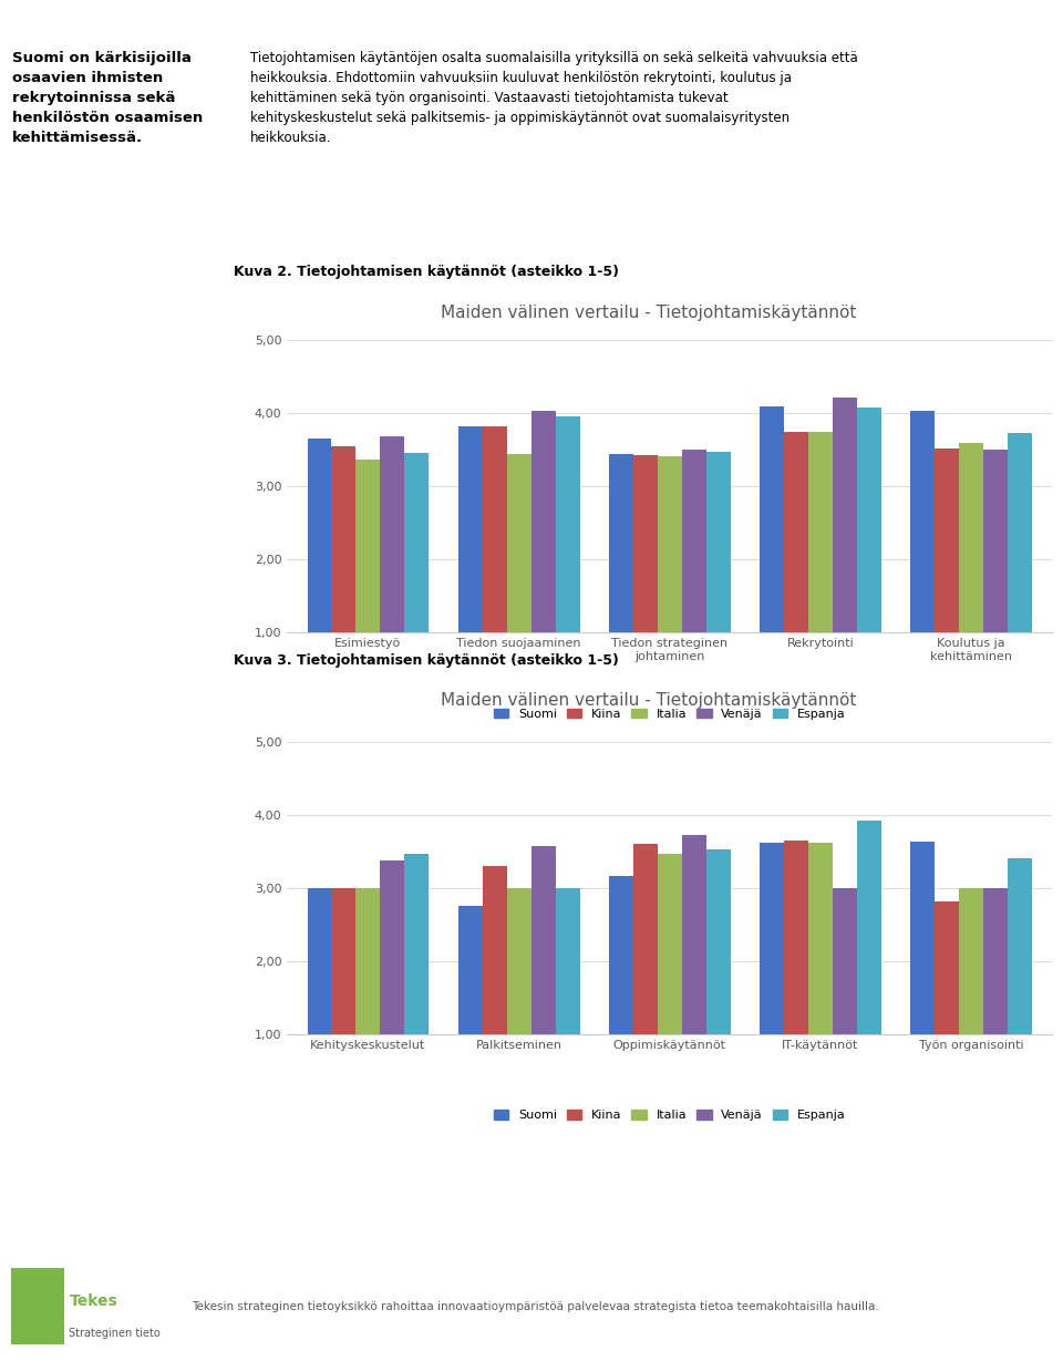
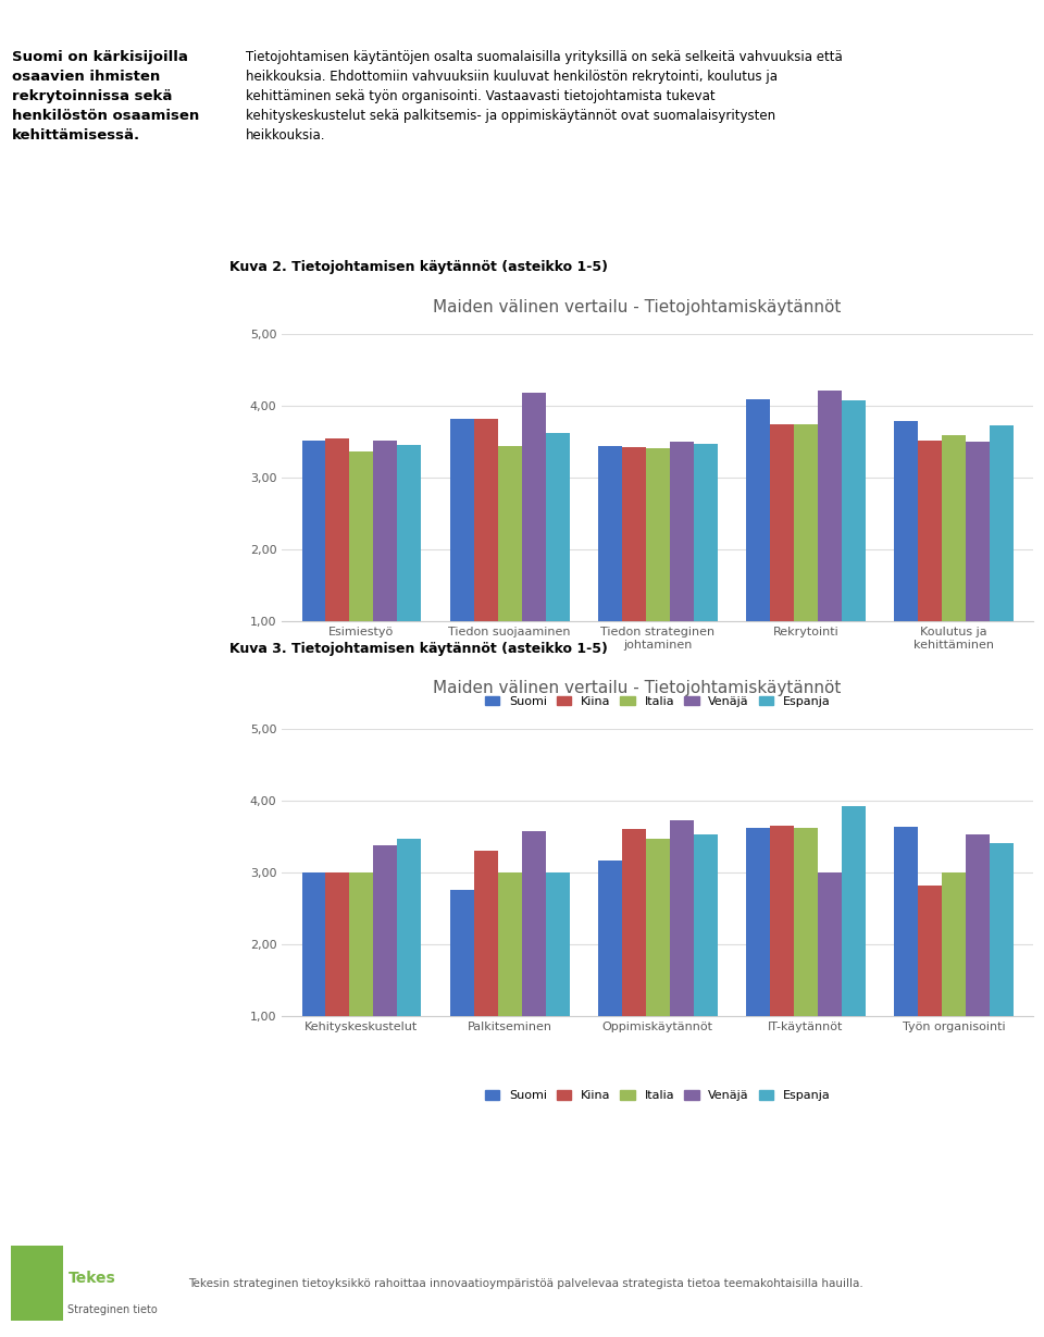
Suomi/Esimiestyö: 3,66 -> 3,52
Venäjä/Esimiestyö: 3,68 -> 3,52
Venäjä/Tiedon suojaaminen: 4,04 -> 4,18
Espanja/Tiedon suojaaminen: 3,96 -> 3,63
Suomi/Koulutus ja kehittäminen: 4,04 -> 3,80
Venäjä/Työn organisointi: 3,00 -> 3,53
